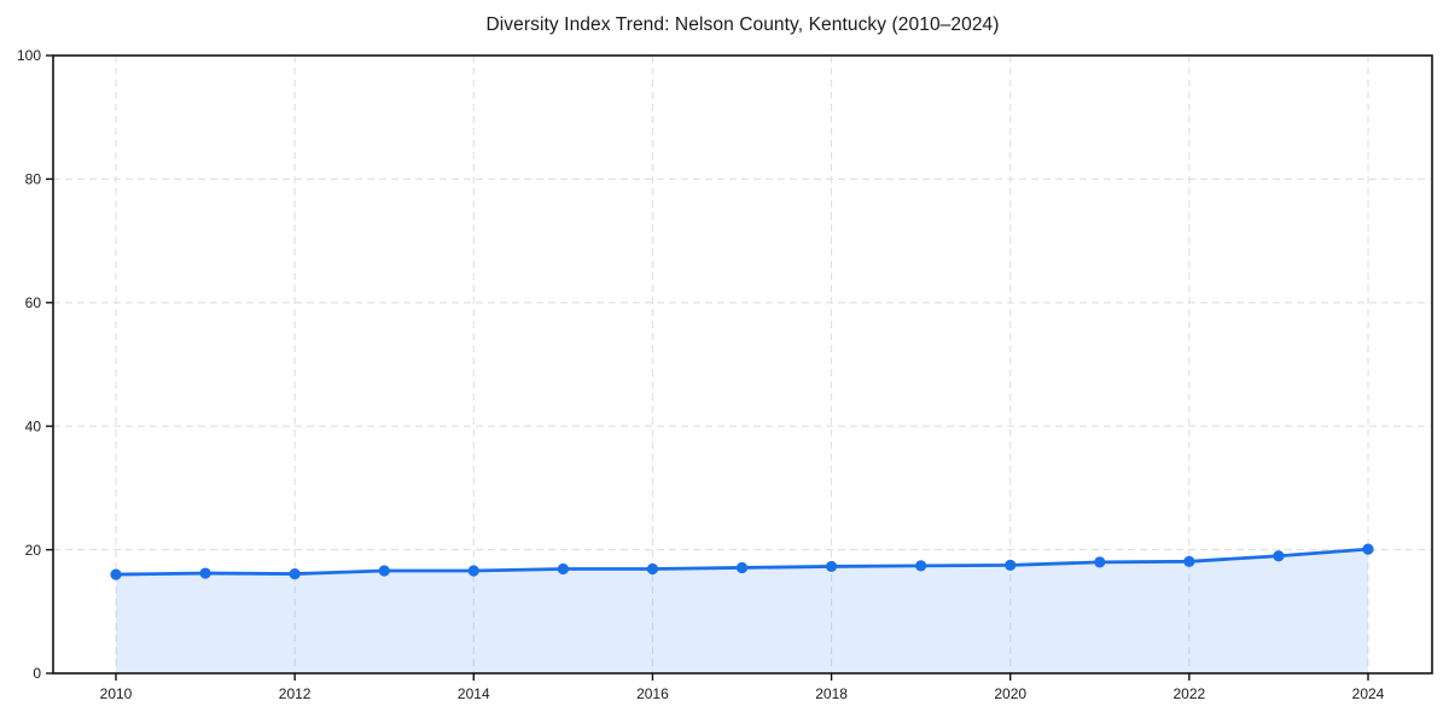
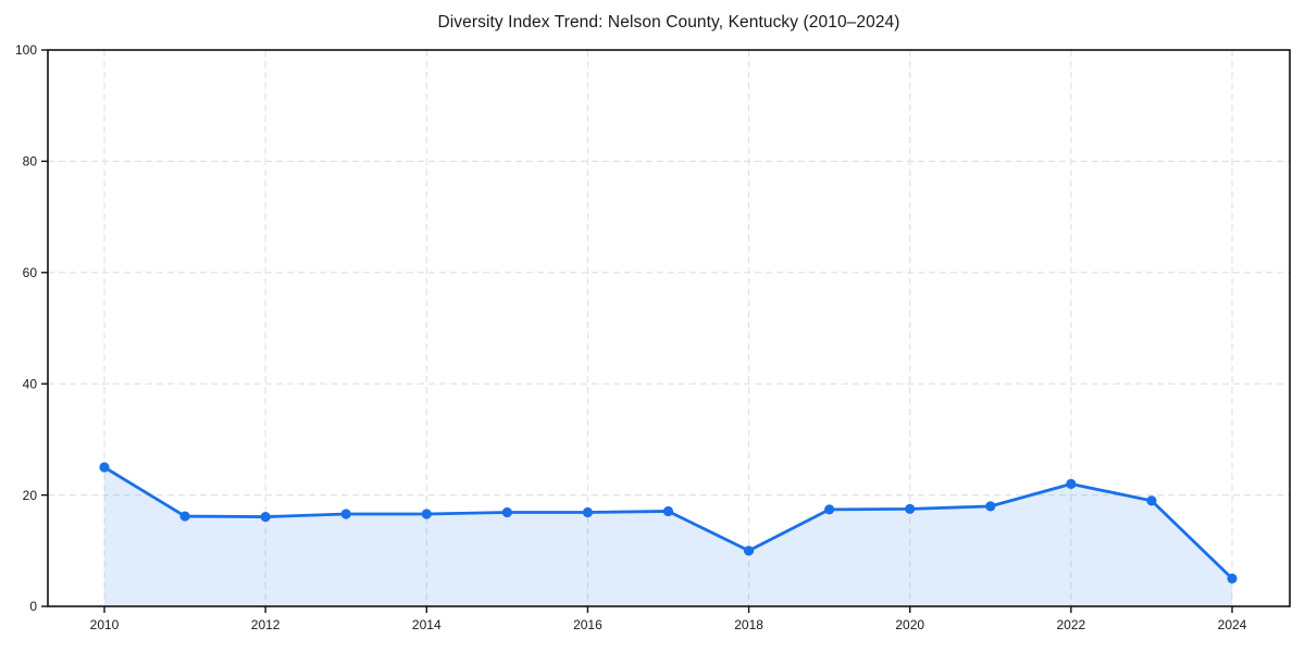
2010: 16 -> 25
2018: 17 -> 10
2022: 18 -> 22
2024: 20 -> 5
